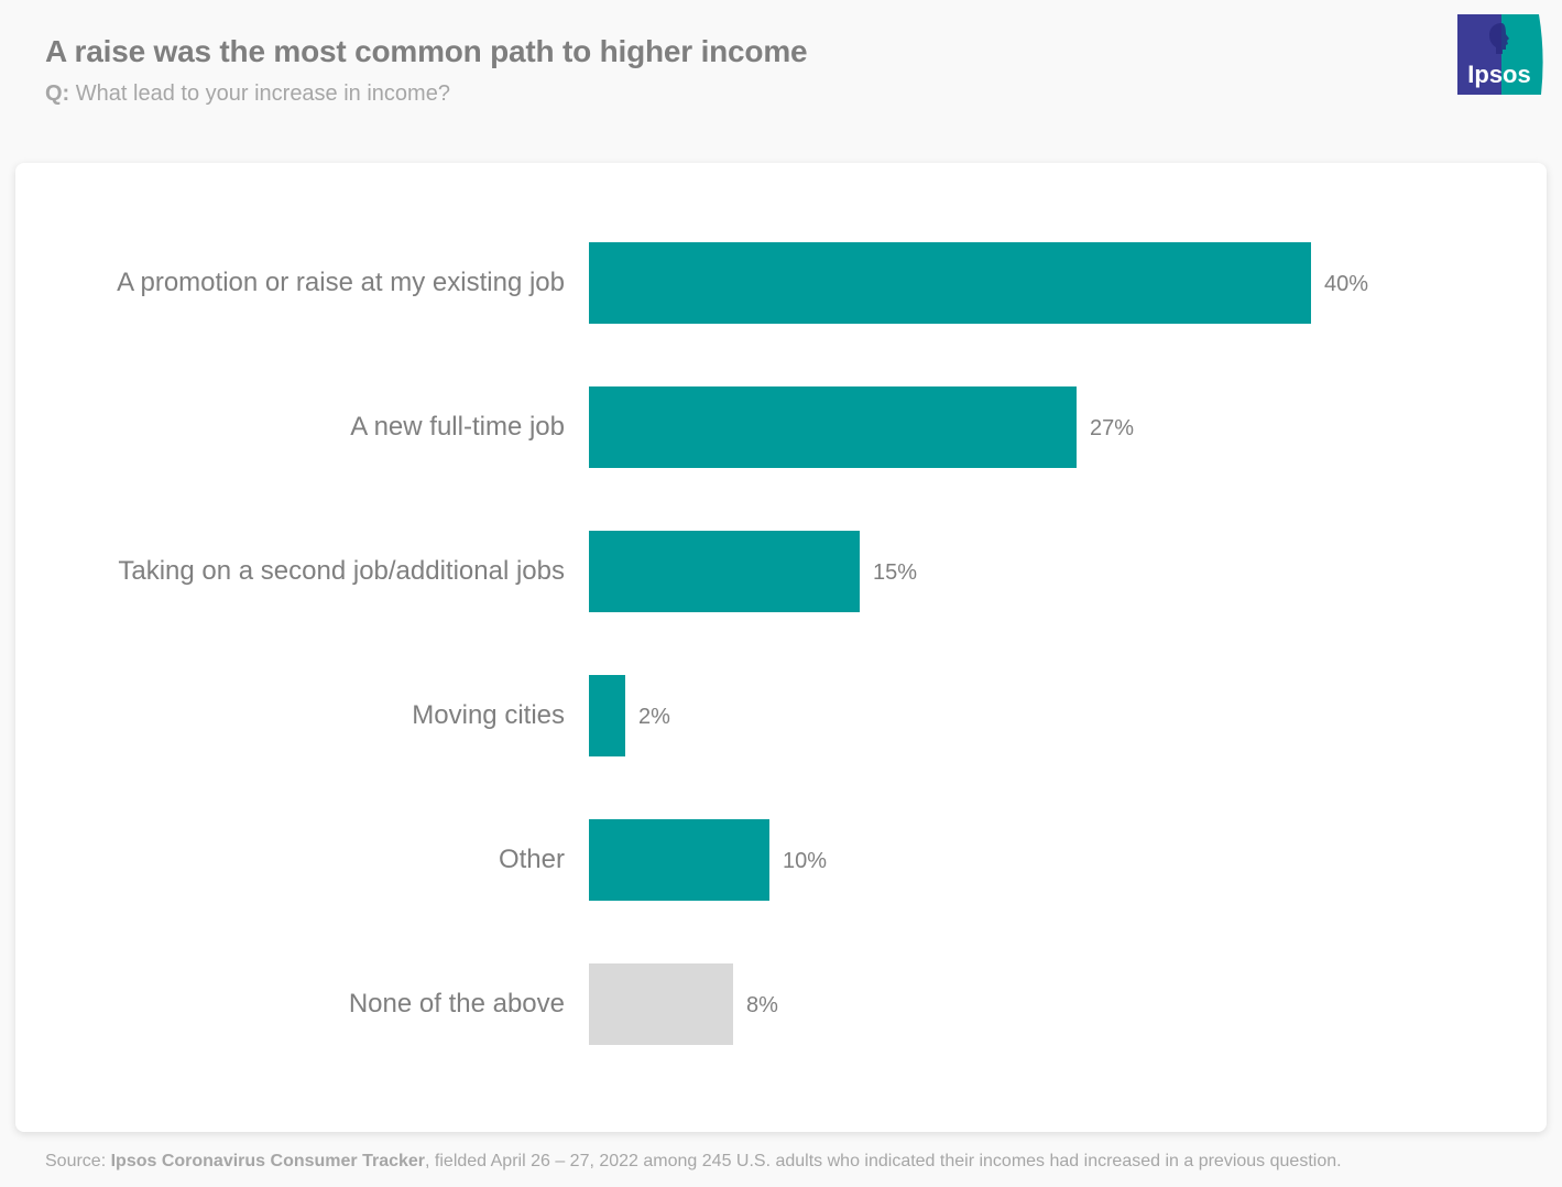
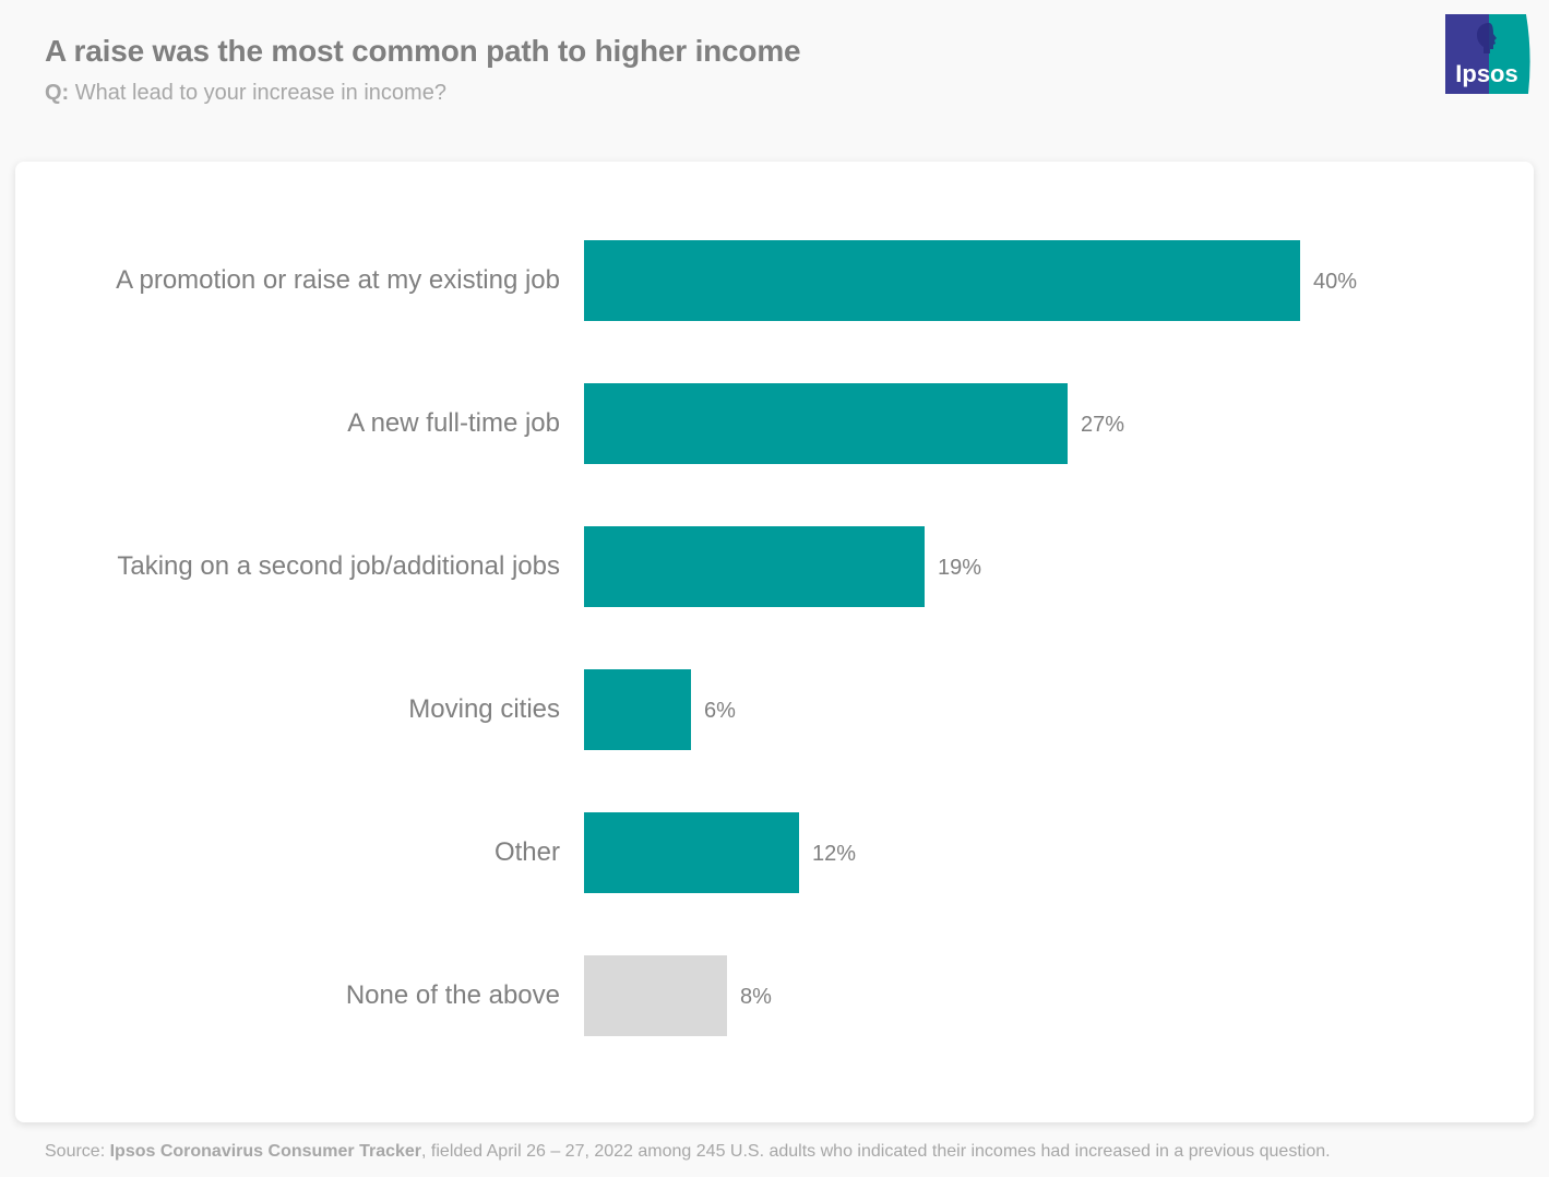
Taking on a second job/additional jobs: 15% -> 19%
Moving cities: 2% -> 6%
Other: 10% -> 12%
